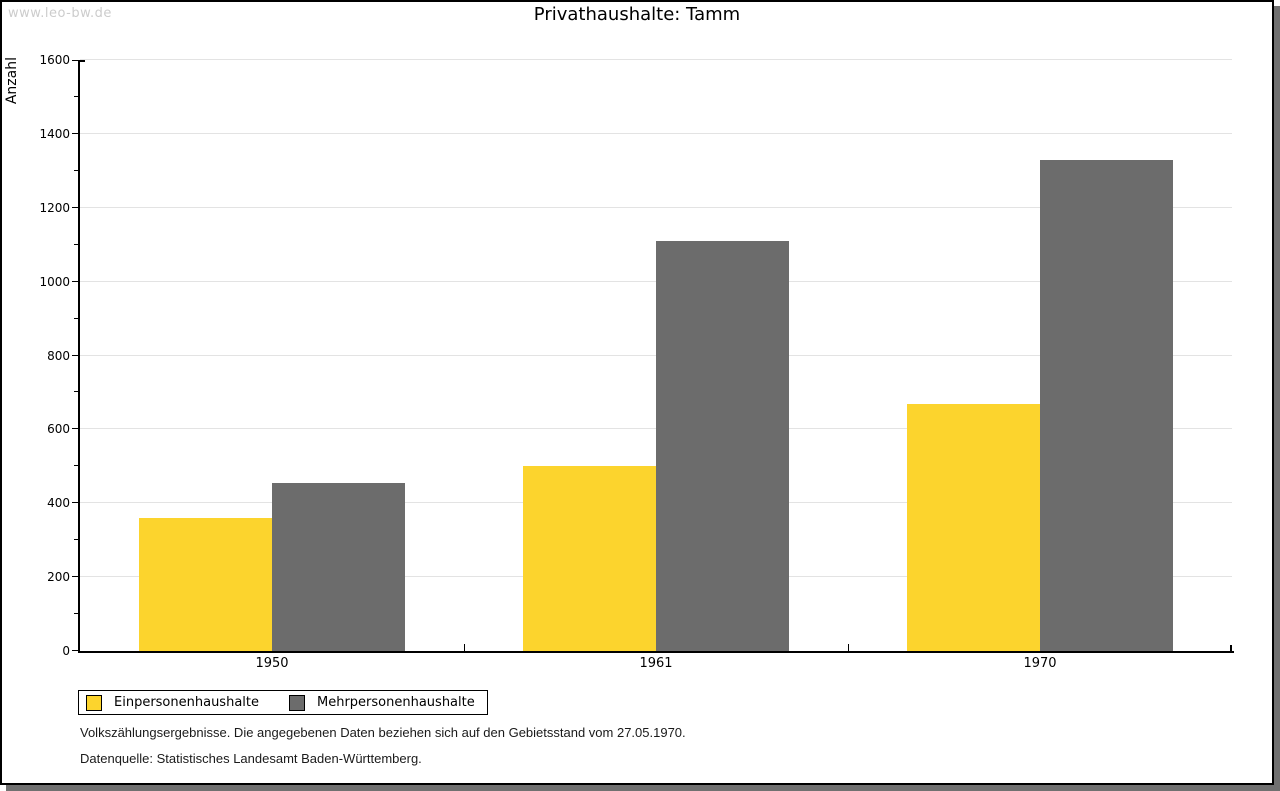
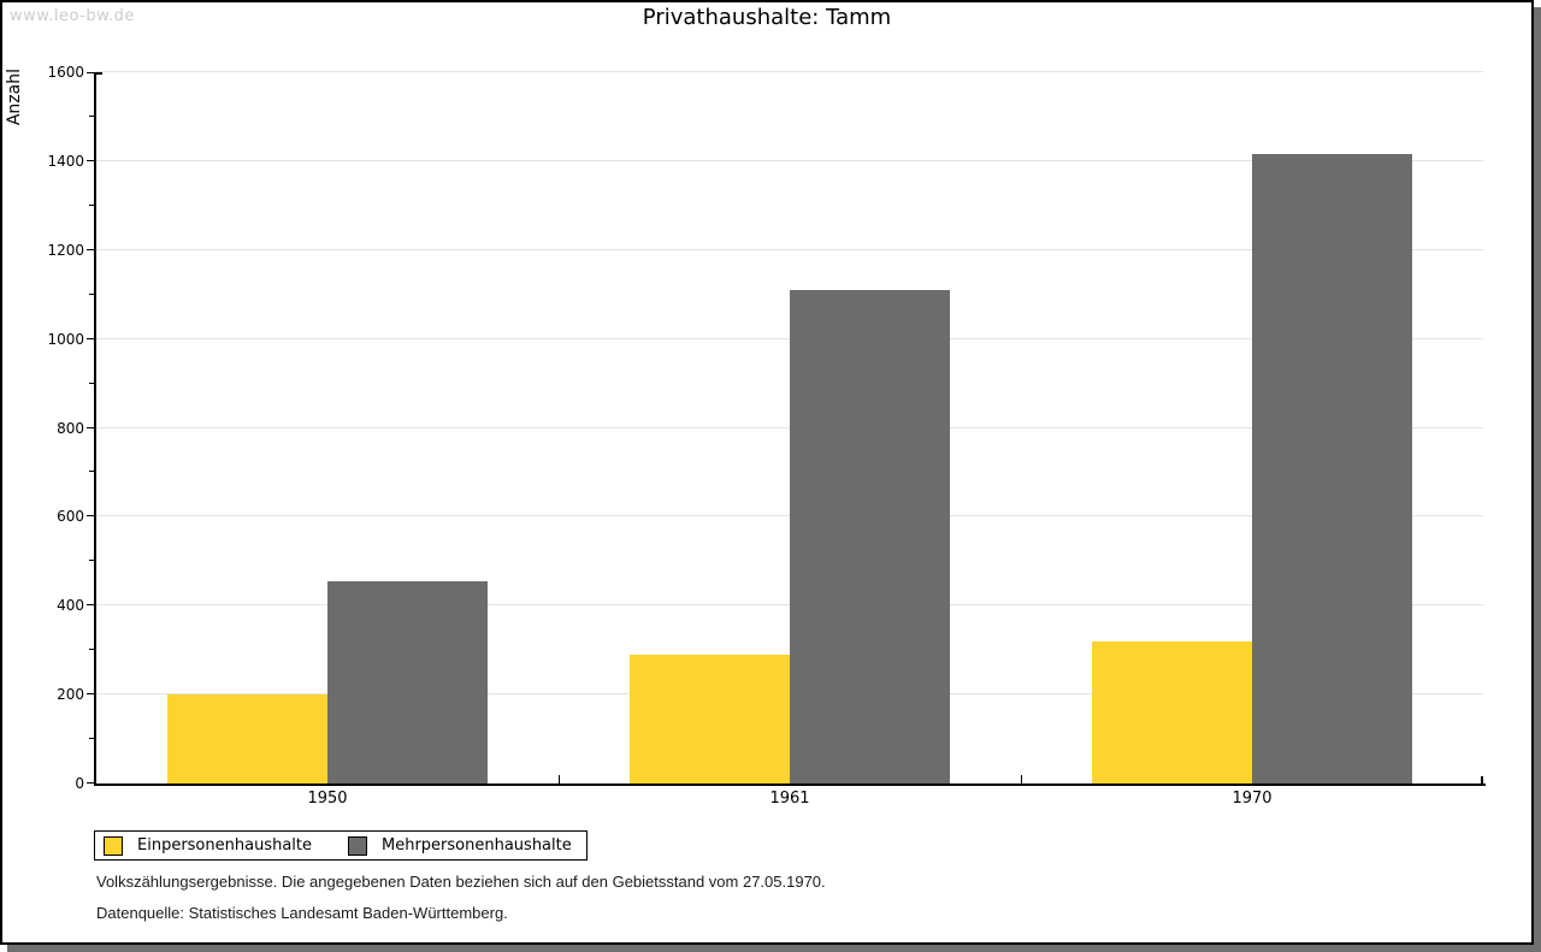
Einpersonenhaushalte/1950: 360 -> 200
Einpersonenhaushalte/1961: 500 -> 290
Einpersonenhaushalte/1970: 670 -> 320
Mehrpersonenhaushalte/1970: 1330 -> 1420
